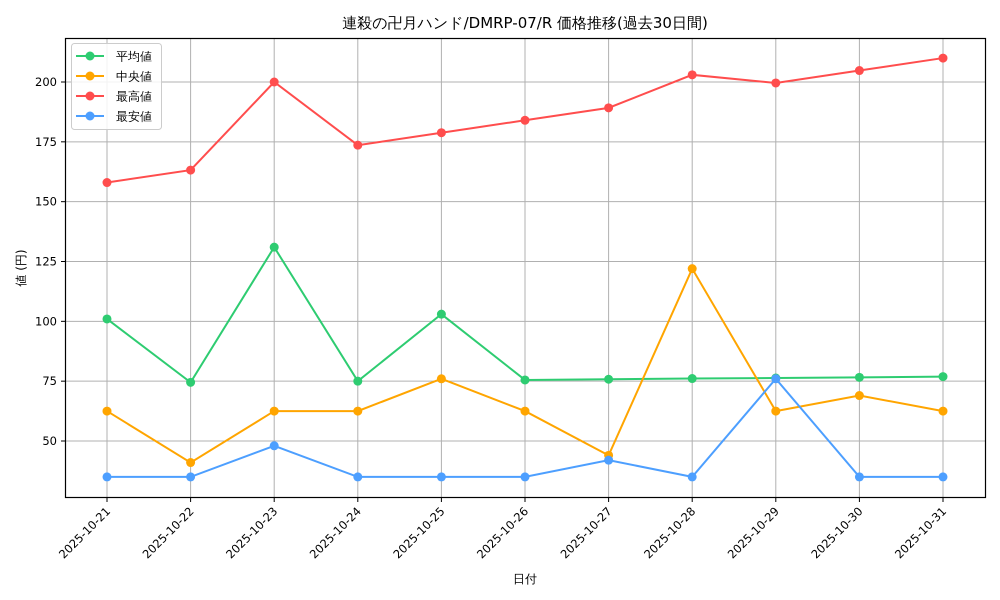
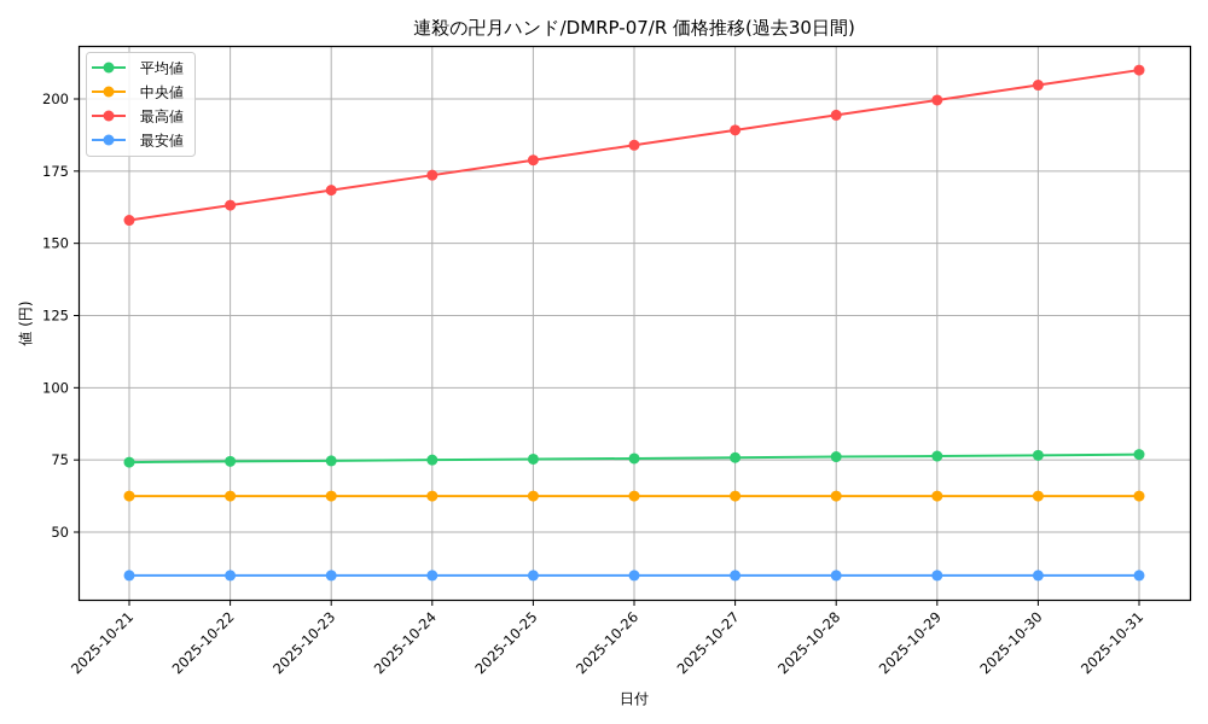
平均値/2025-10-21: 101 -> 74
中央値/2025-10-22: 41 -> 62
平均値/2025-10-23: 131 -> 75
最高値/2025-10-23: 200 -> 168
最安値/2025-10-23: 48 -> 35
平均値/2025-10-25: 103 -> 75
中央値/2025-10-25: 76 -> 62
中央値/2025-10-27: 44 -> 62
最安値/2025-10-27: 42 -> 35
中央値/2025-10-28: 122 -> 62
最高値/2025-10-28: 203 -> 194
最安値/2025-10-29: 76 -> 35
中央値/2025-10-30: 69 -> 62
